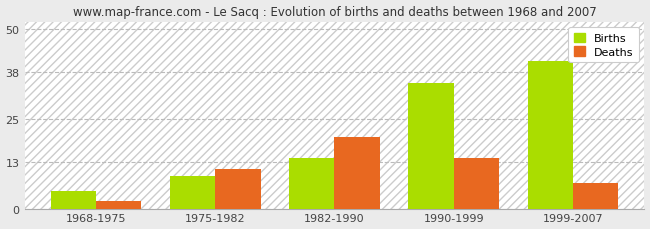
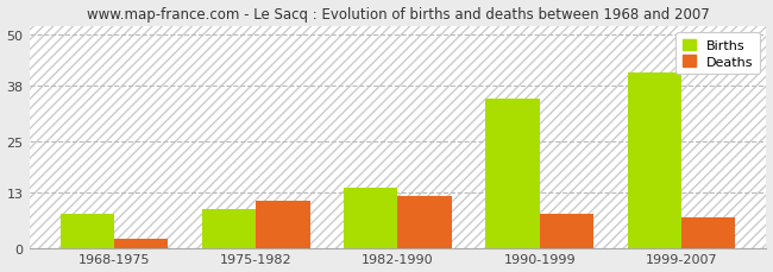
Births/1968-1975: 5 -> 8
Deaths/1982-1990: 20 -> 12
Deaths/1990-1999: 14 -> 8
